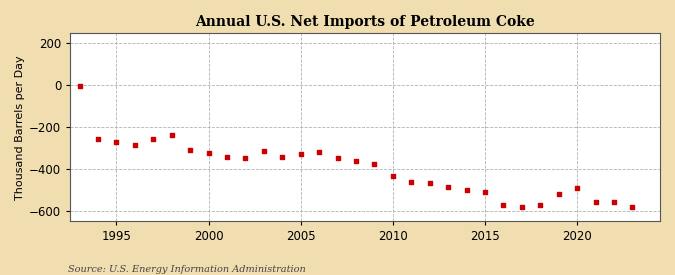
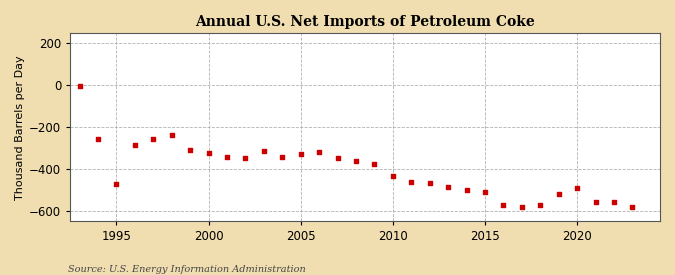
1995: -270 -> -470
